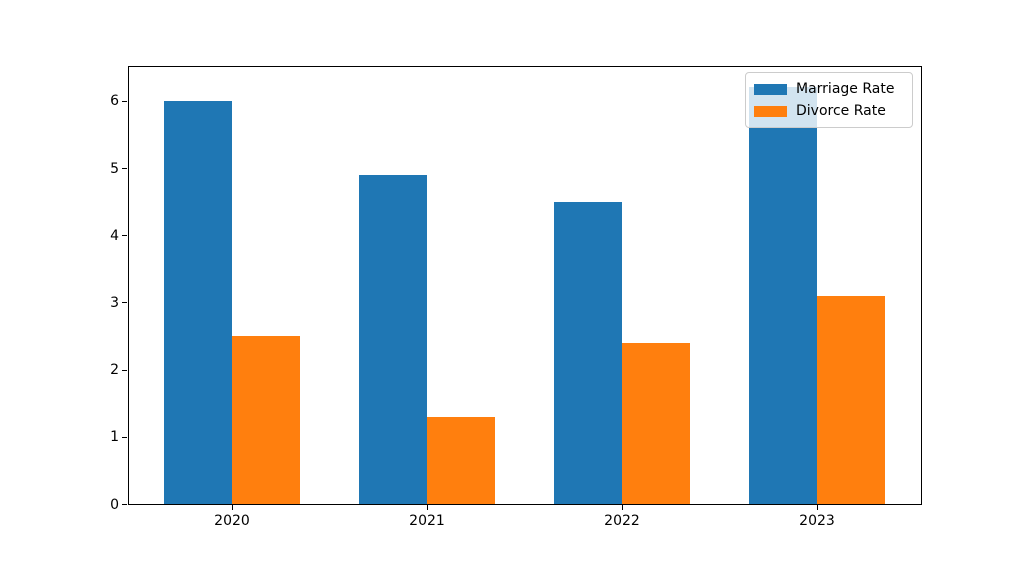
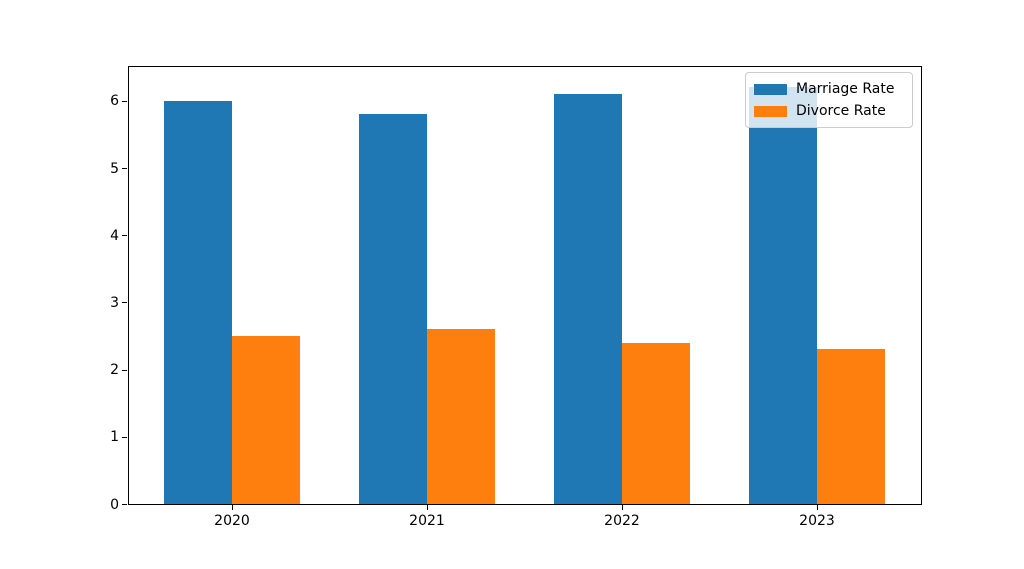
Marriage Rate/2021: 4.9 -> 5.8
Divorce Rate/2021: 1.3 -> 2.6
Marriage Rate/2022: 4.5 -> 6.1
Divorce Rate/2023: 3.1 -> 2.3
